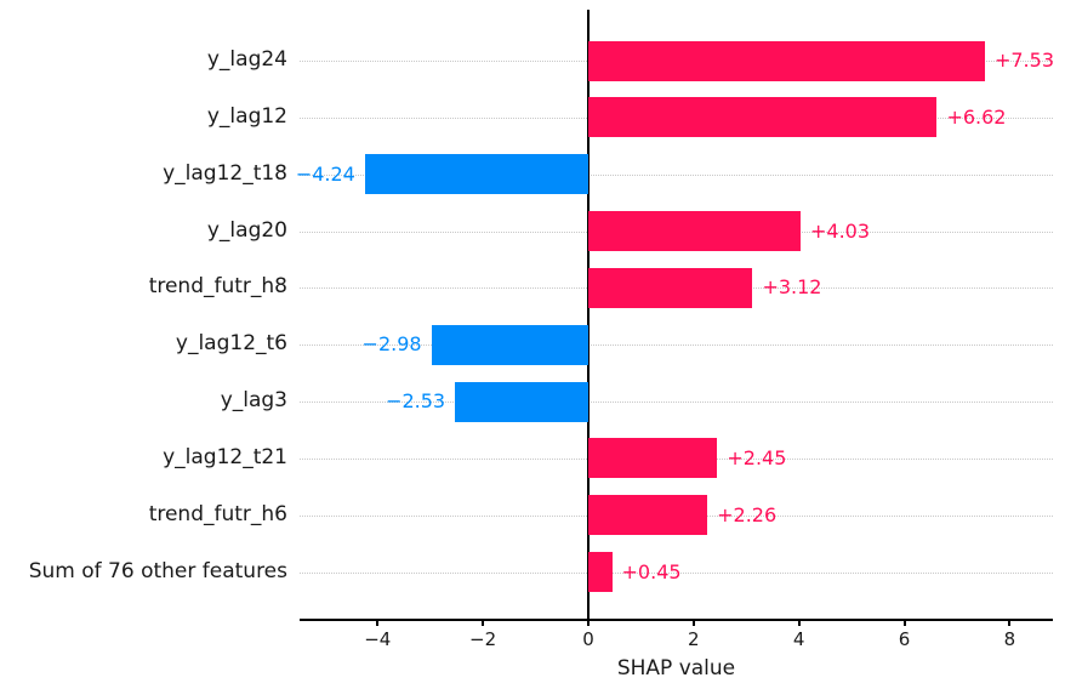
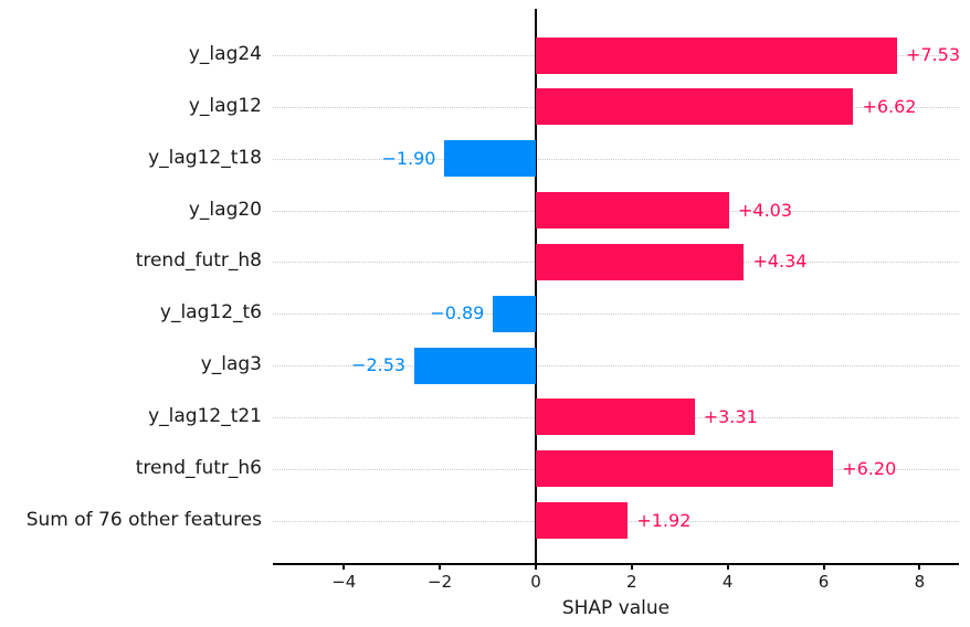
y_lag12_t18: −4.24 -> −1.90
trend_futr_h8: +3.12 -> +4.34
y_lag12_t6: −2.98 -> −0.89
y_lag12_t21: +2.45 -> +3.31
trend_futr_h6: +2.26 -> +6.20
Sum of 76 other features: +0.45 -> +1.92
